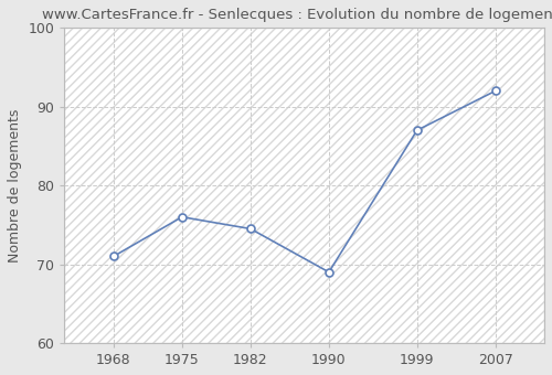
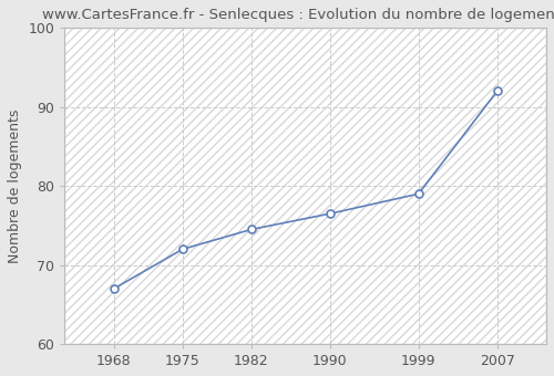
1968: 71.0 -> 67.0
1975: 76.0 -> 72.0
1990: 69.0 -> 76.5
1999: 87.0 -> 79.0
